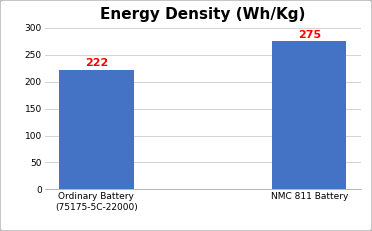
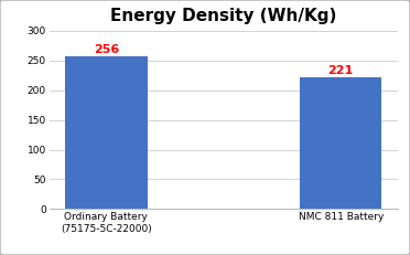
Ordinary Battery (75175-5C-22000): 222 -> 256
NMC 811 Battery: 275 -> 221
